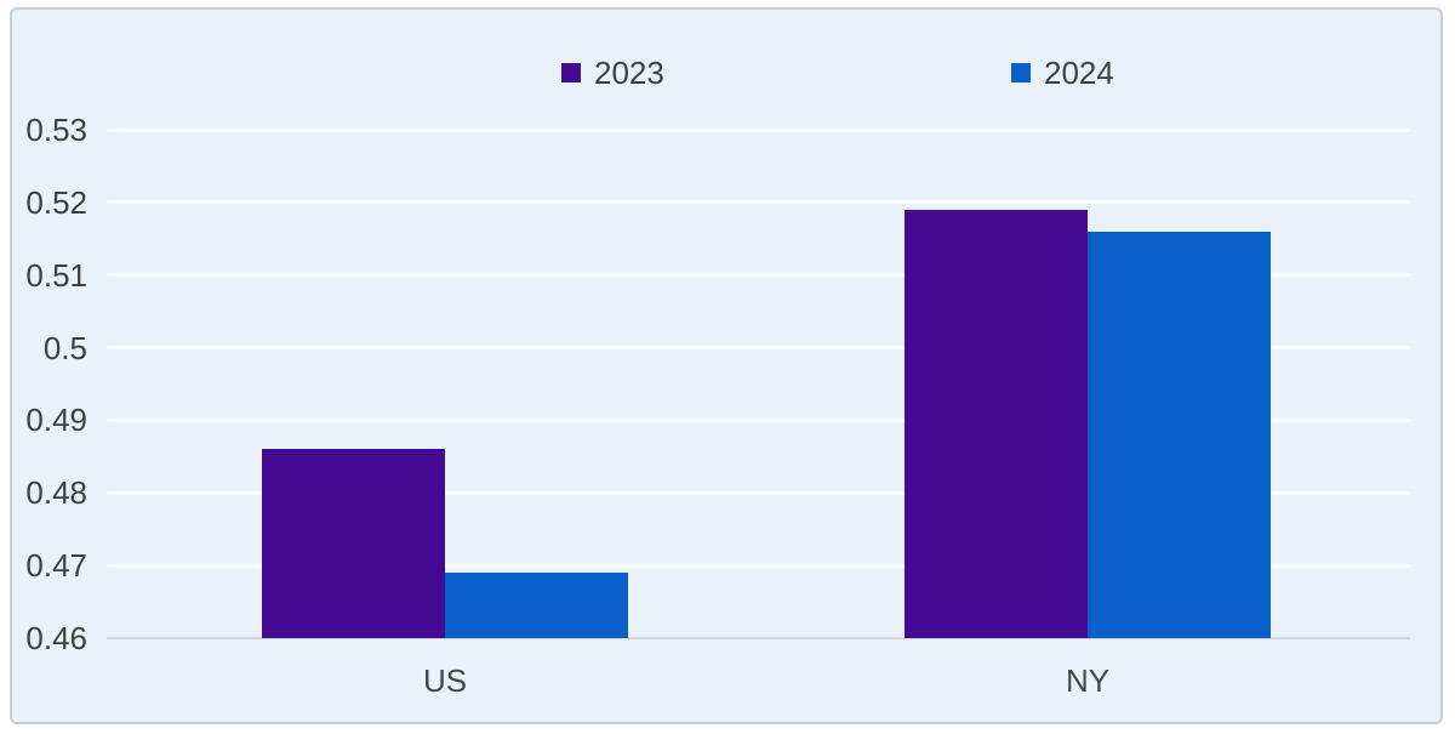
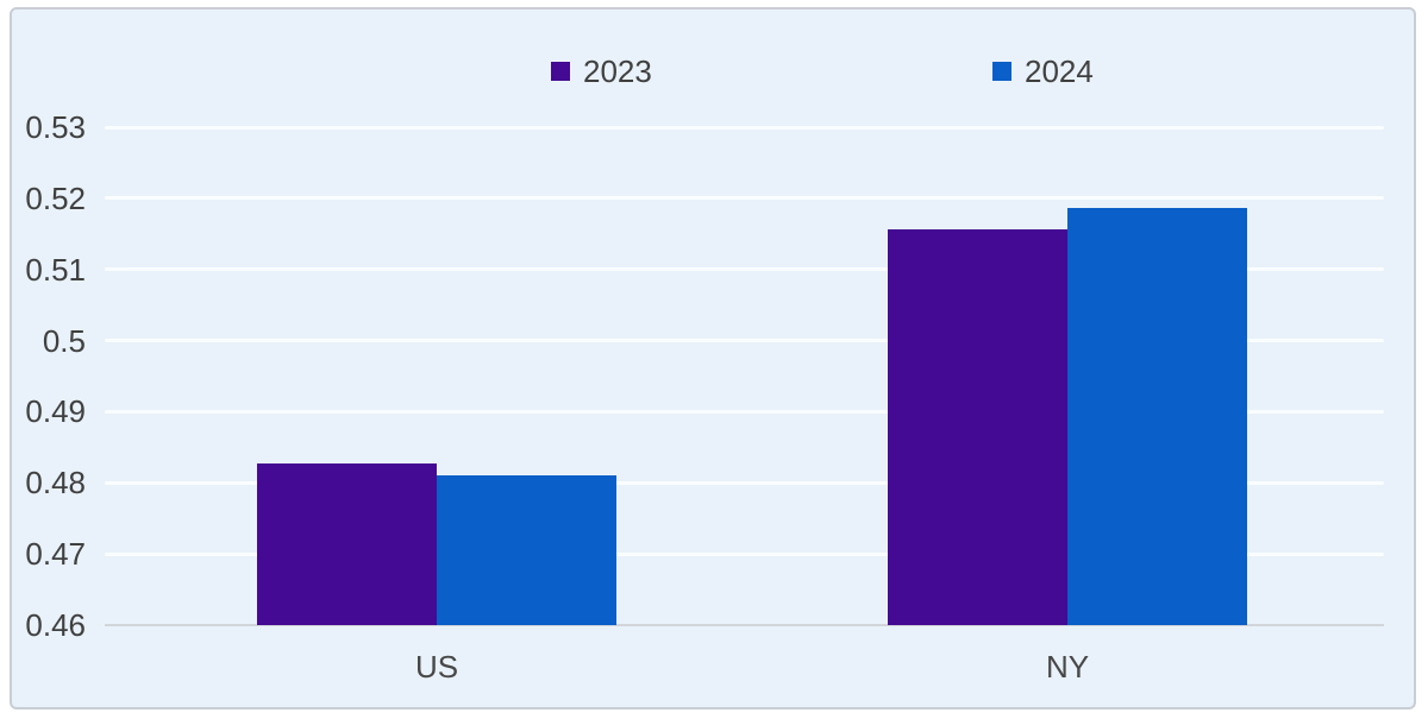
2023/US: 0.486 -> 0.483
2024/US: 0.469 -> 0.481
2023/NY: 0.519 -> 0.516
2024/NY: 0.516 -> 0.519
